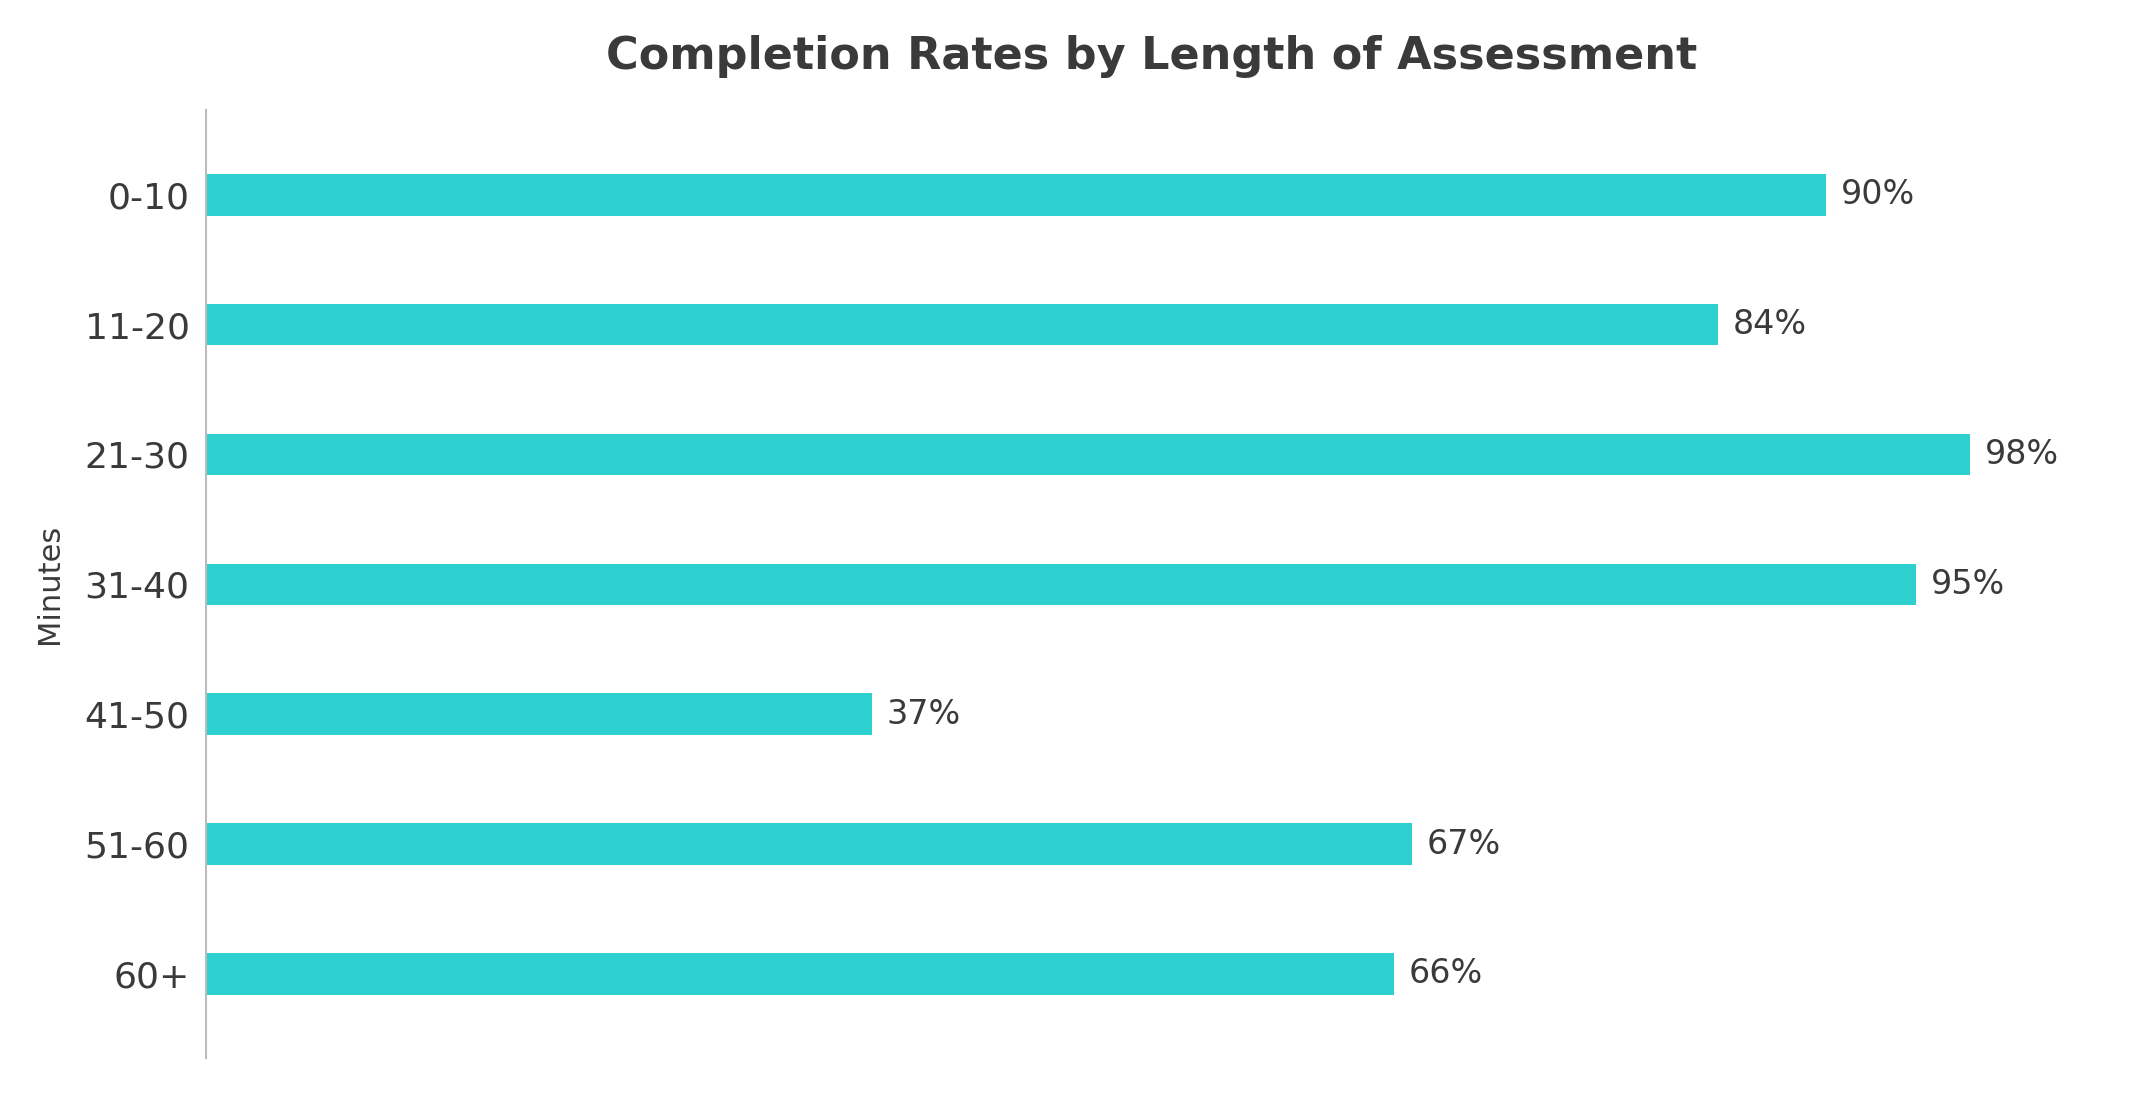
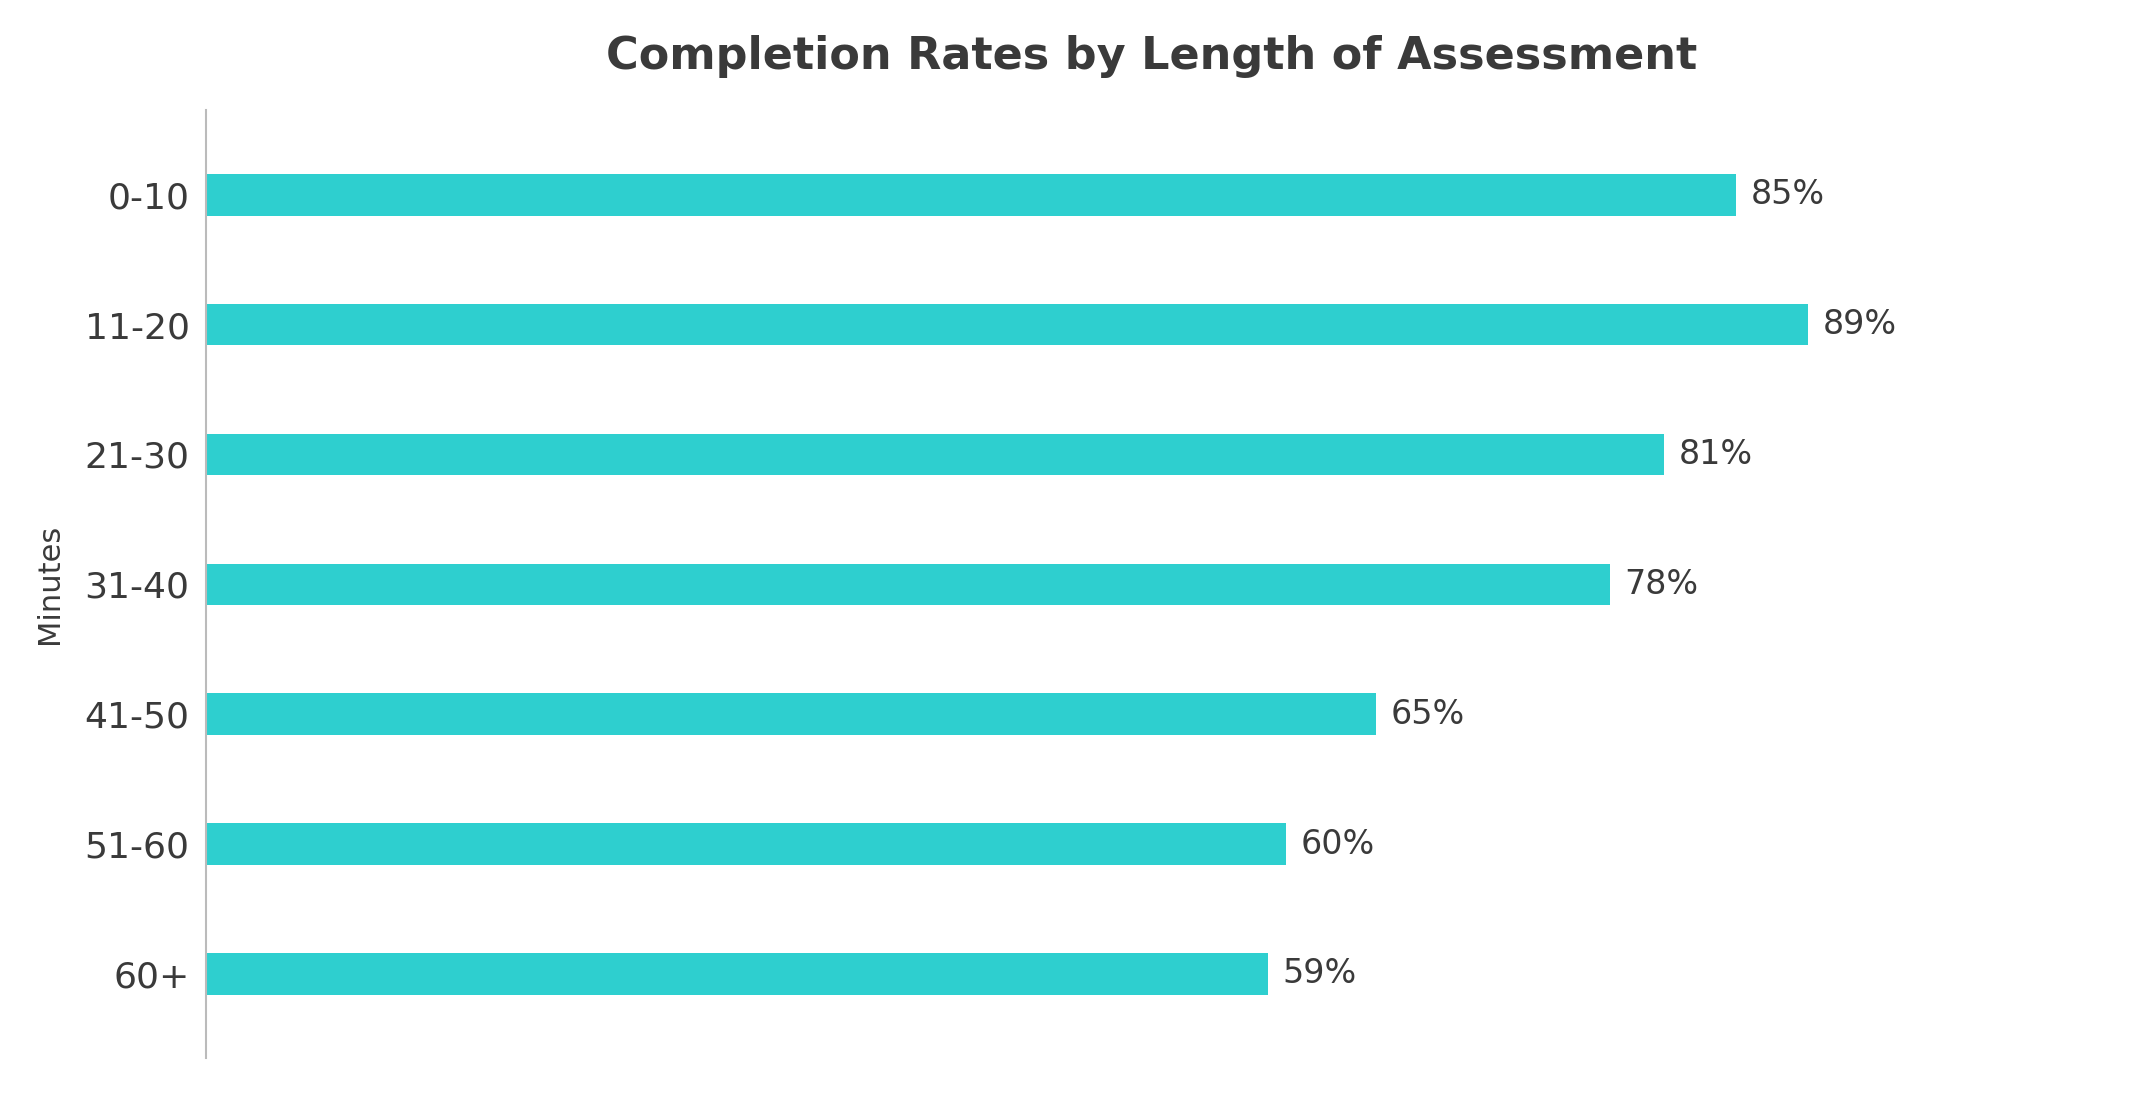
0-10: 90% -> 85%
11-20: 84% -> 89%
21-30: 98% -> 81%
31-40: 95% -> 78%
41-50: 37% -> 65%
51-60: 67% -> 60%
60+: 66% -> 59%
